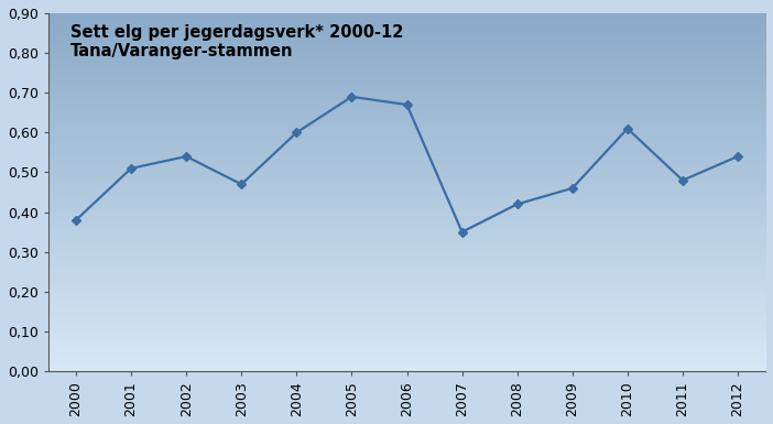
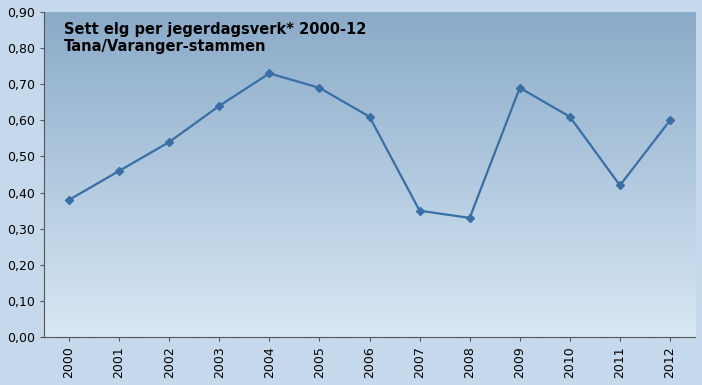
2001: 0,51 -> 0,46
2003: 0,47 -> 0,64
2004: 0,60 -> 0,73
2006: 0,67 -> 0,61
2008: 0,42 -> 0,33
2009: 0,46 -> 0,69
2011: 0,48 -> 0,42
2012: 0,54 -> 0,60
